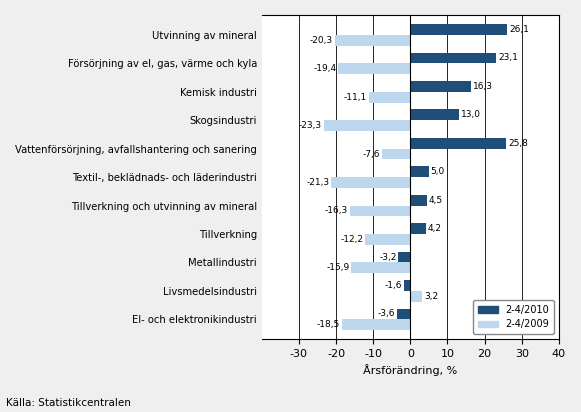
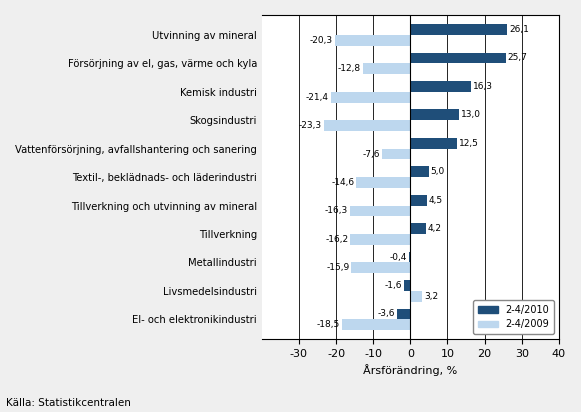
2-4/2010/Försörjning av el, gas, värme och kyla: 23,1 -> 25,7
2-4/2009/Försörjning av el, gas, värme och kyla: -19,4 -> -12,8
2-4/2009/Kemisk industri: -11,1 -> -21,4
2-4/2010/Vattenförsörjning, avfallshantering och sanering: 25,8 -> 12,5
2-4/2009/Textil-, beklädnads- och läderindustri: -21,3 -> -14,6
2-4/2009/Tillverkning: -12,2 -> -16,2
2-4/2010/Metallindustri: -3,2 -> -0,4
